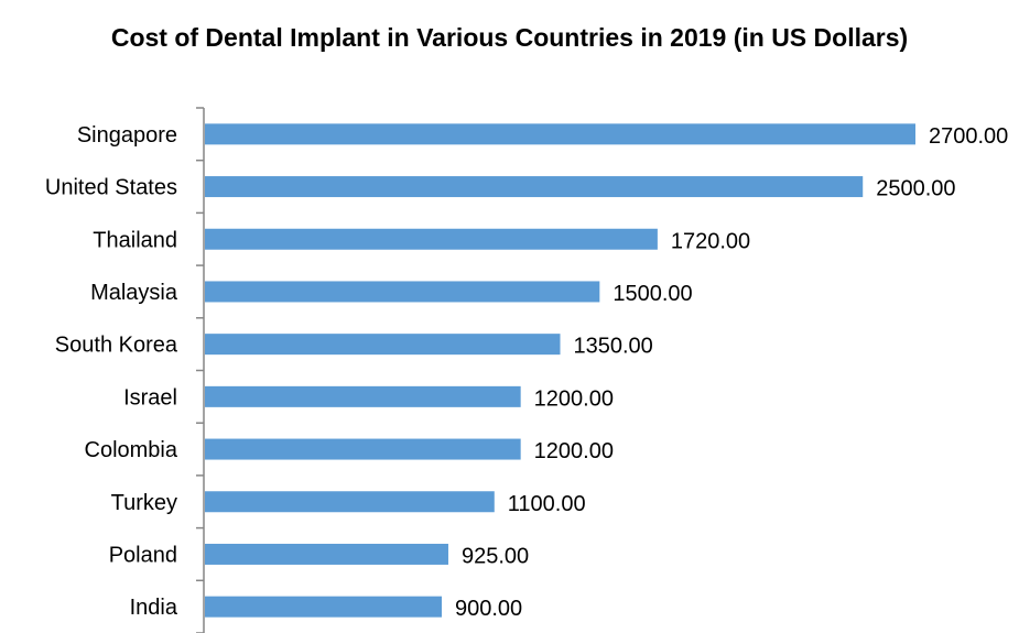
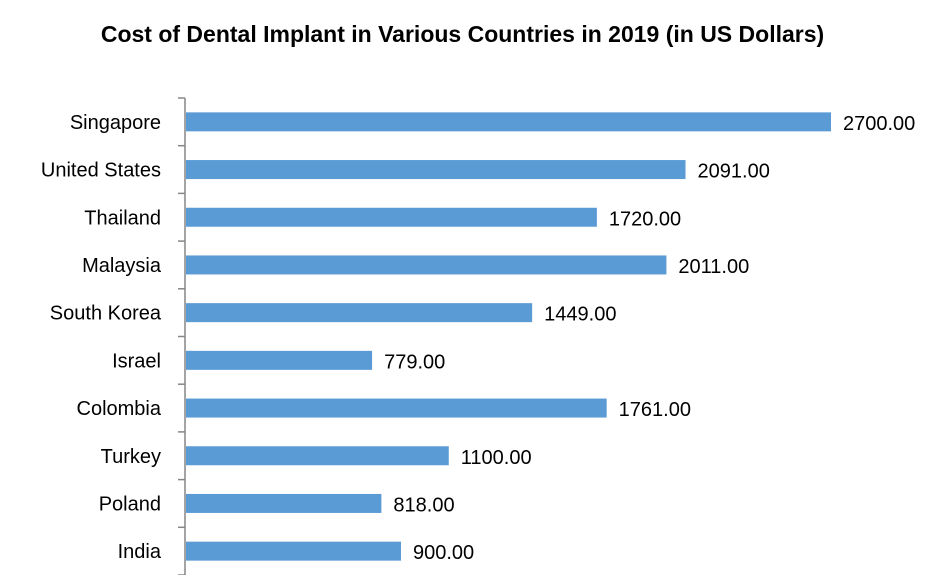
United States: 2500.00 -> 2091.00
Malaysia: 1500.00 -> 2011.00
South Korea: 1350.00 -> 1449.00
Israel: 1200.00 -> 779.00
Colombia: 1200.00 -> 1761.00
Poland: 925.00 -> 818.00
